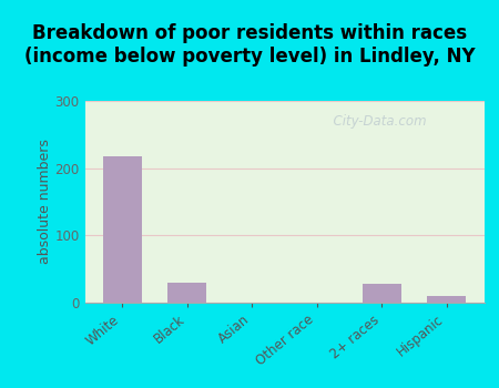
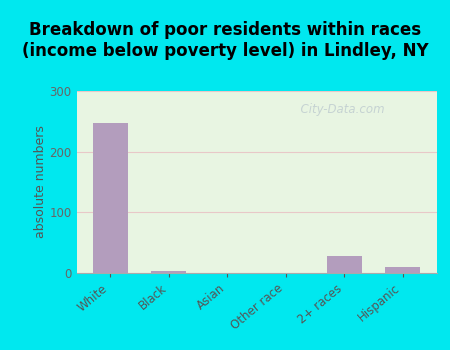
White: 218 -> 248
Black: 30 -> 4
